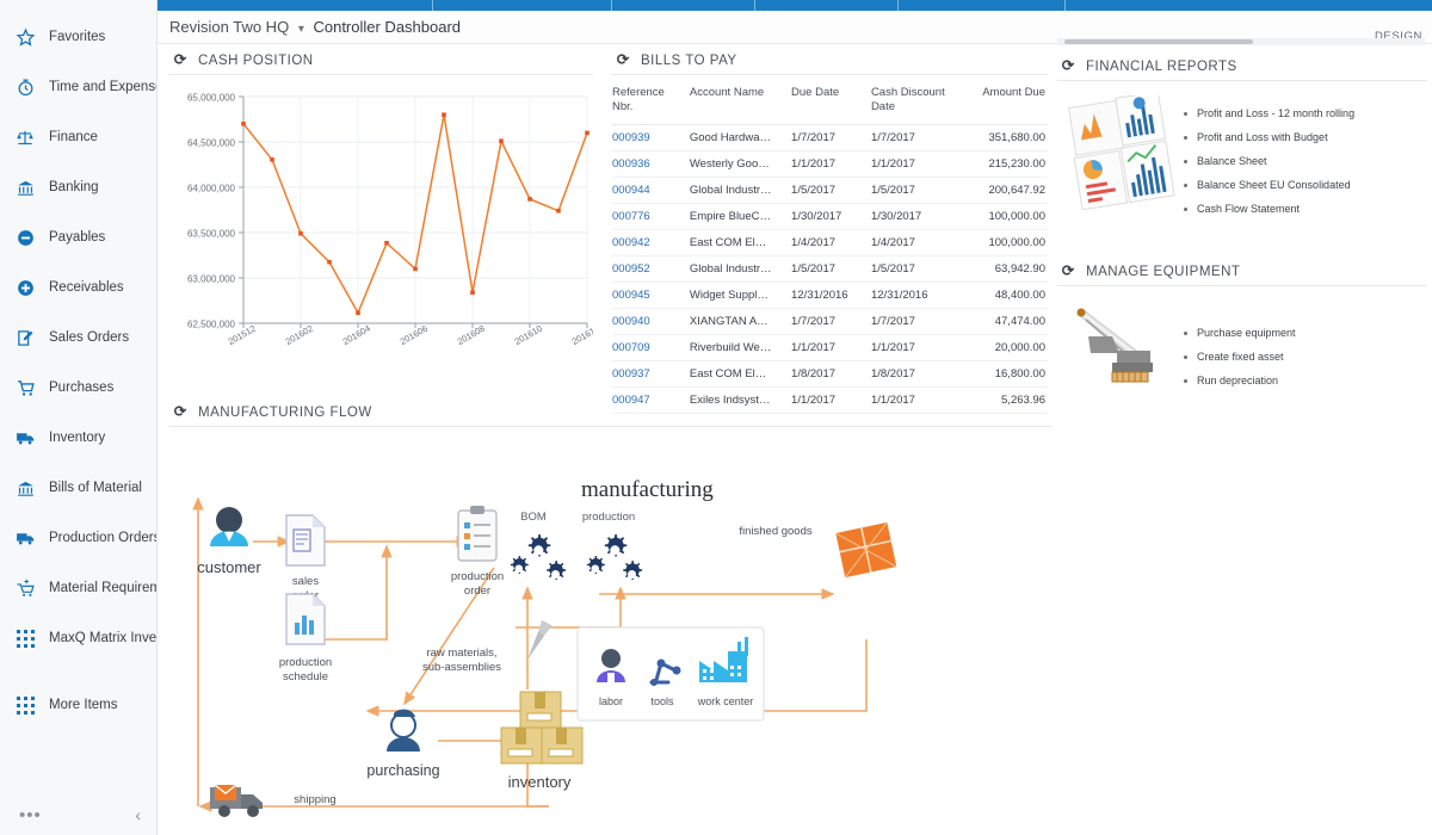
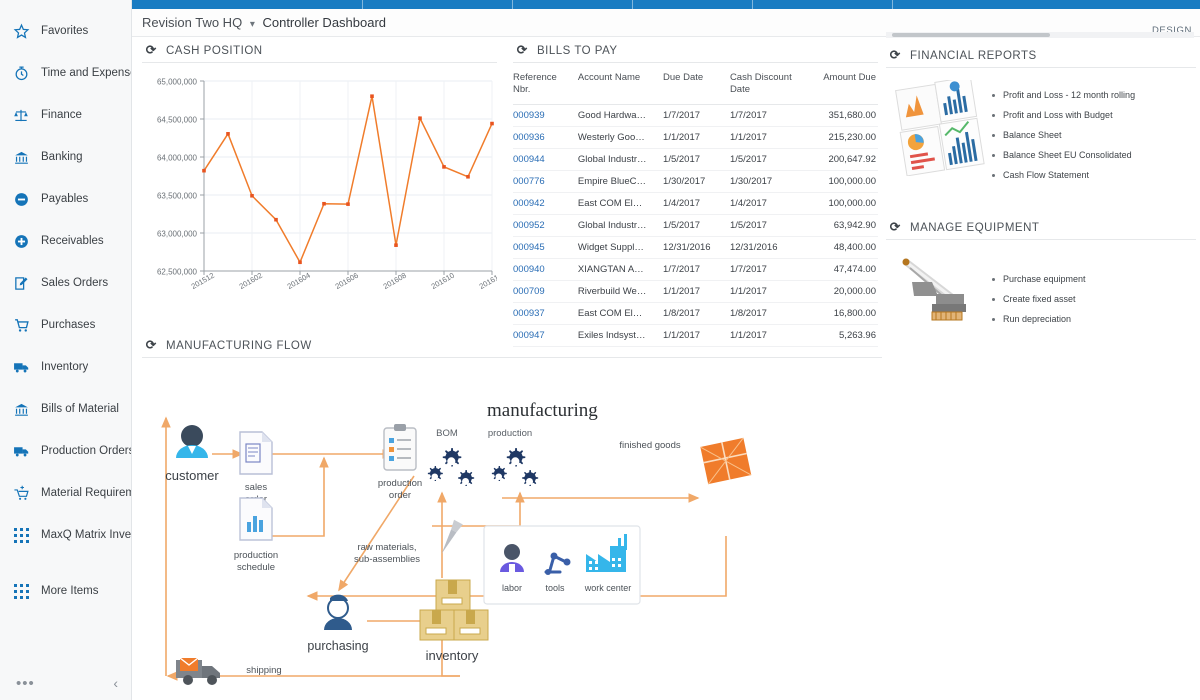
201512: 64700000 -> 63800000
201606: 63100000 -> 63400000
201612: 64600000 -> 64400000
